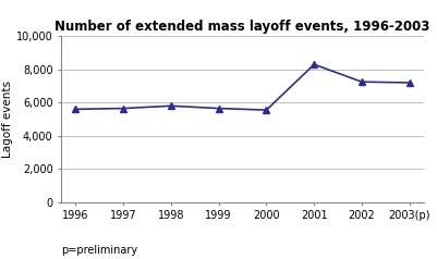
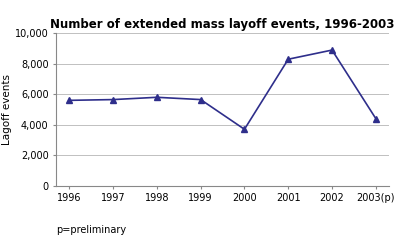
2000: 5,600 -> 3,700
2002: 7,200 -> 8,900
2003(p): 7,200 -> 4,400
